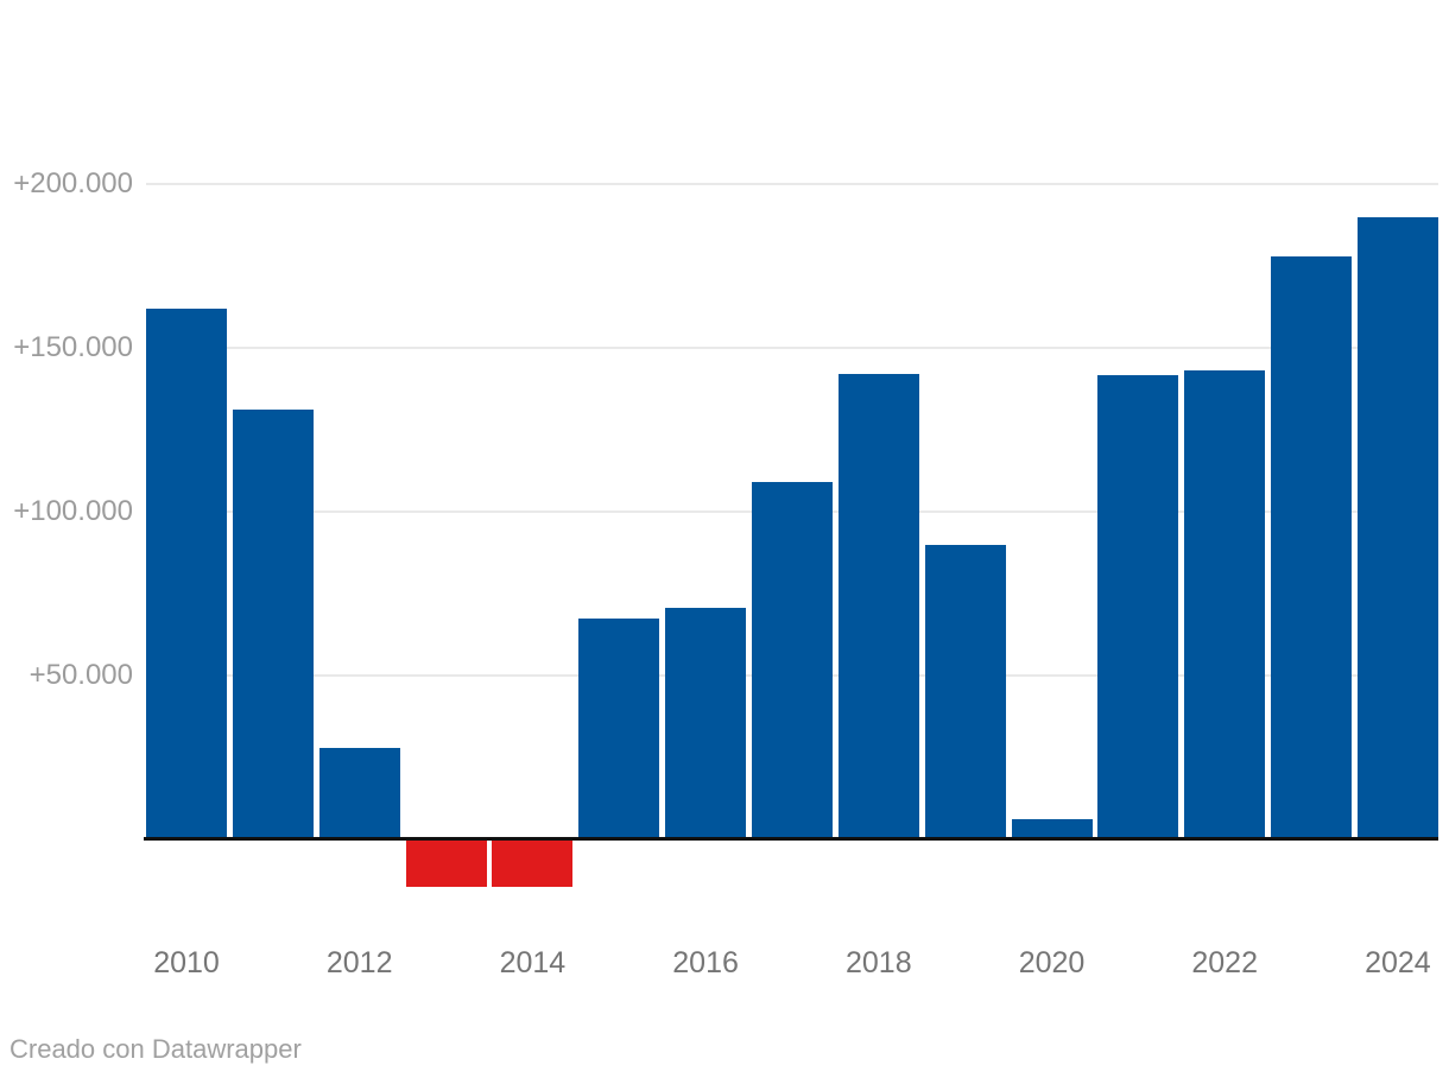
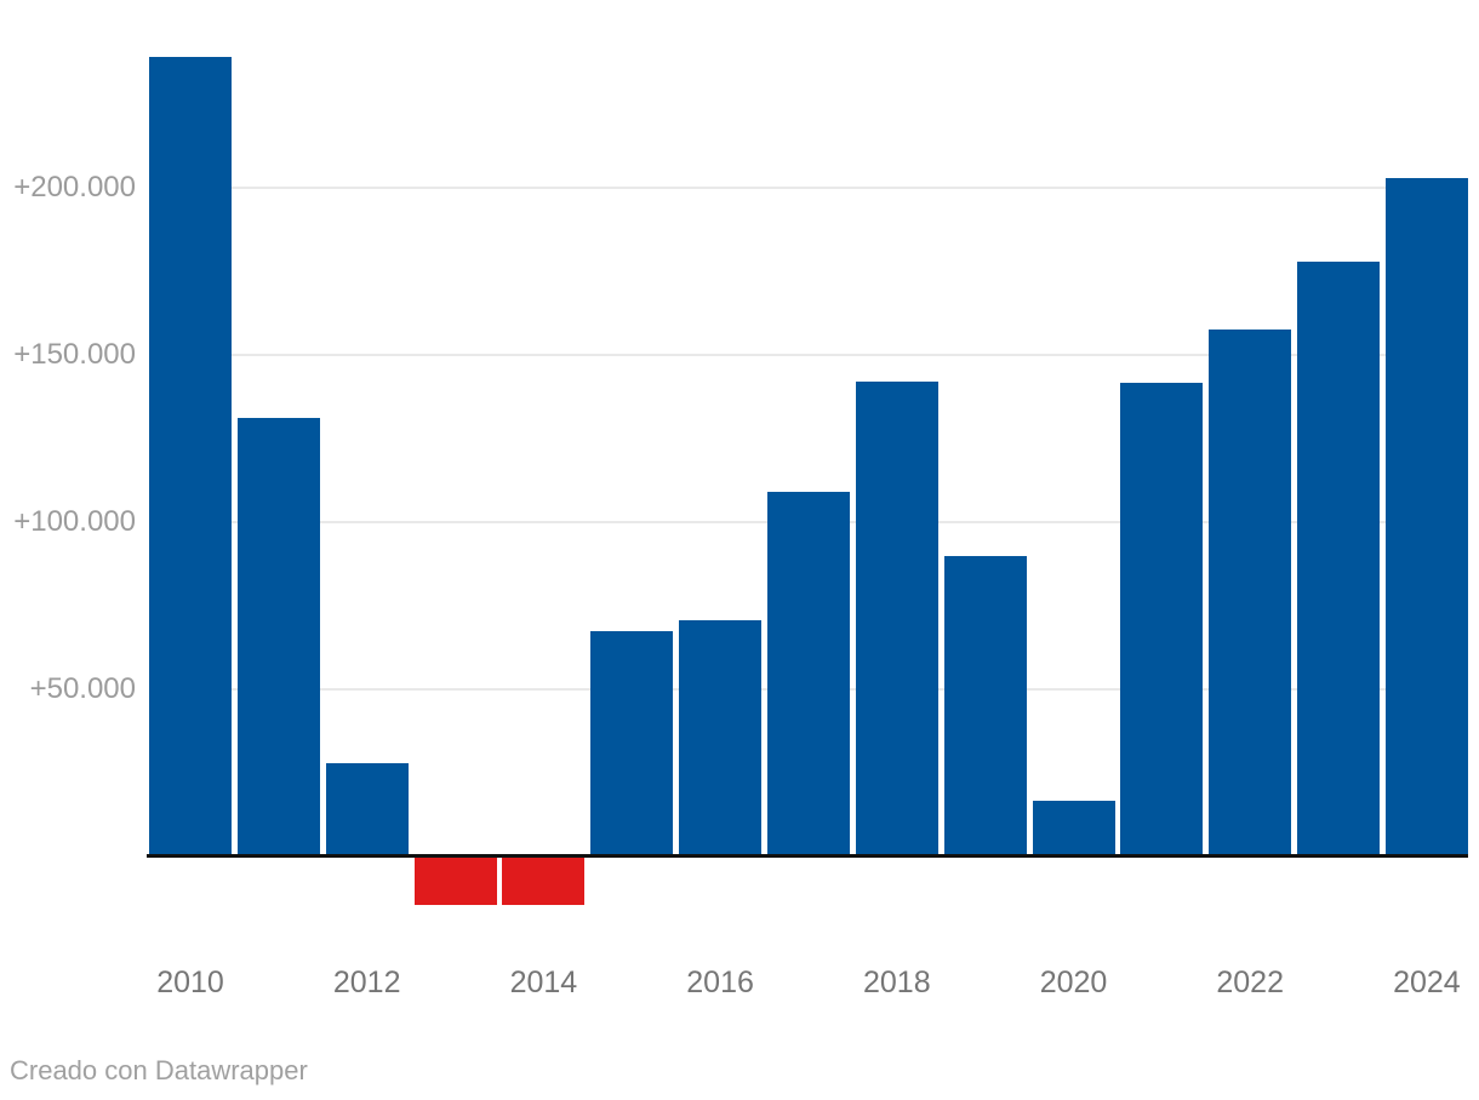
2010: 162000 -> 239000
2020: 6000 -> 16000
2022: 143000 -> 158000
2024: 190000 -> 203000
